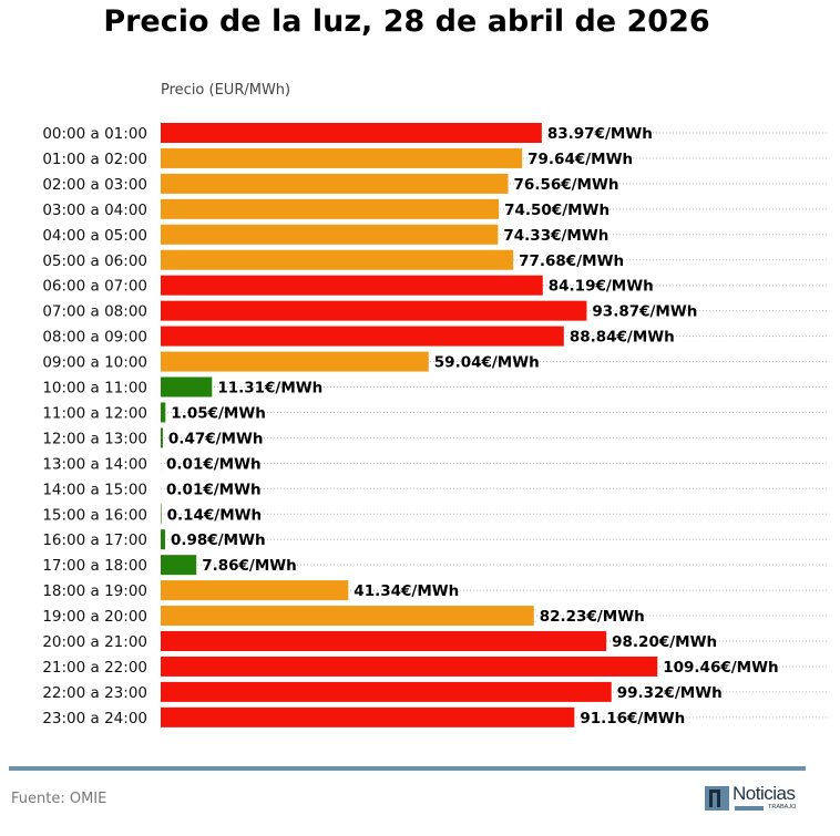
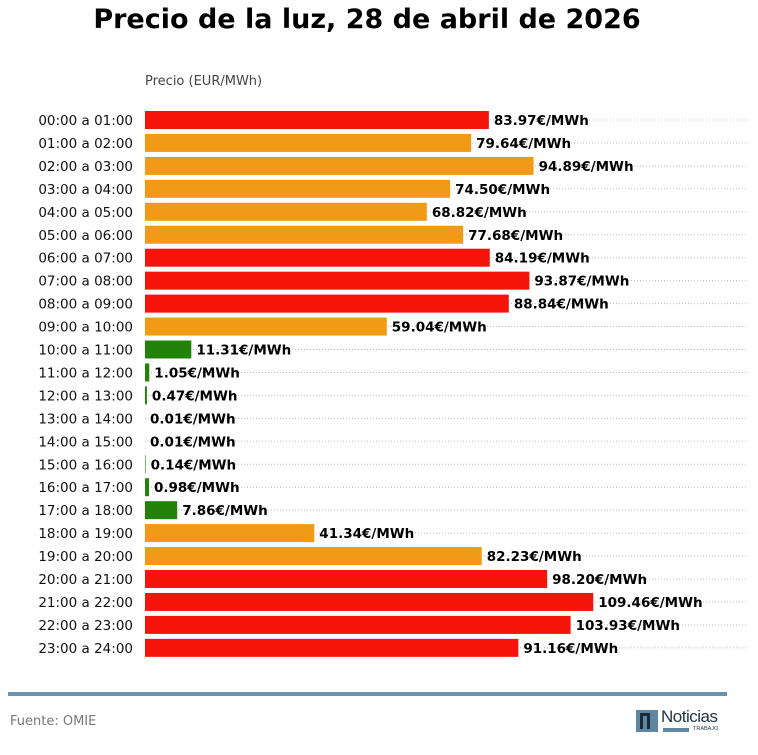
02:00 a 03:00: 76.56 -> 94.89
04:00 a 05:00: 74.33 -> 68.82
22:00 a 23:00: 99.32 -> 103.93
